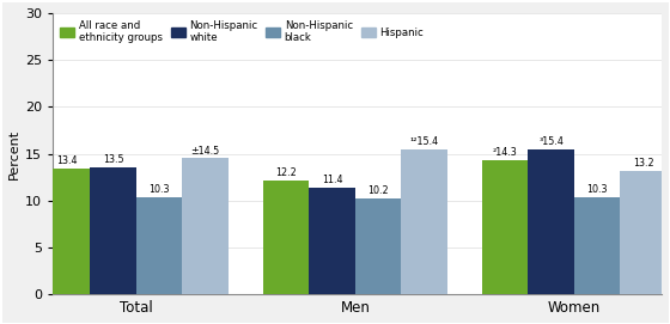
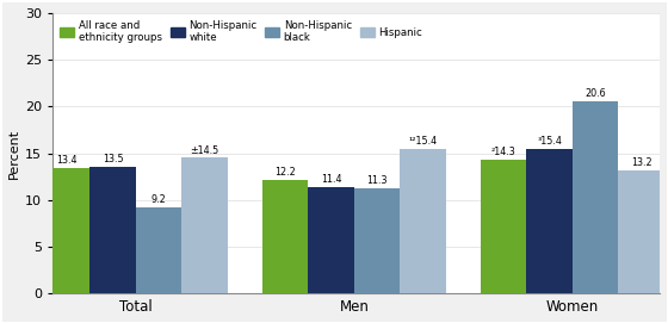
Non-Hispanic black/Total: 10.3 -> 9.2
Non-Hispanic black/Men: 10.2 -> 11.3
Non-Hispanic black/Women: 10.3 -> 20.6
